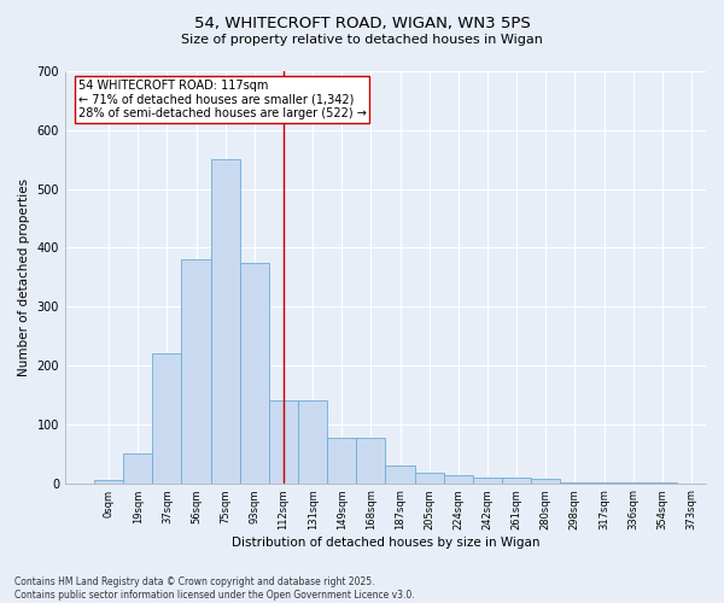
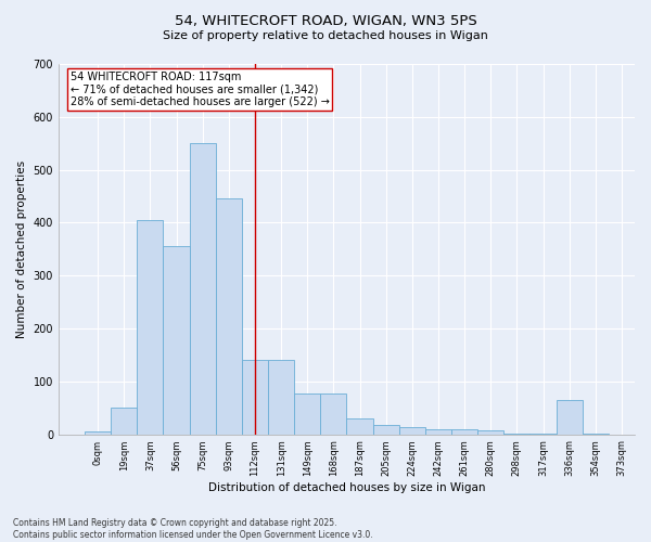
37sqm: 220 -> 405
56sqm: 380 -> 355
93sqm: 375 -> 445
336sqm: 2 -> 65
